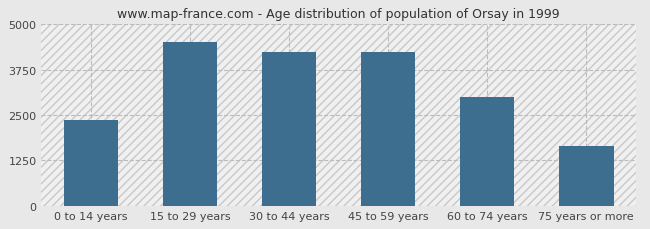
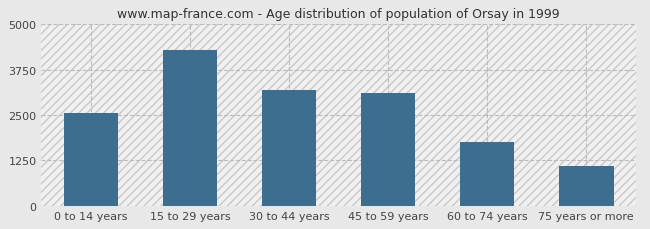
0 to 14 years: 2350 -> 2560
15 to 29 years: 4500 -> 4280
30 to 44 years: 4250 -> 3200
45 to 59 years: 4250 -> 3100
60 to 74 years: 3000 -> 1750
75 years or more: 1650 -> 1100
